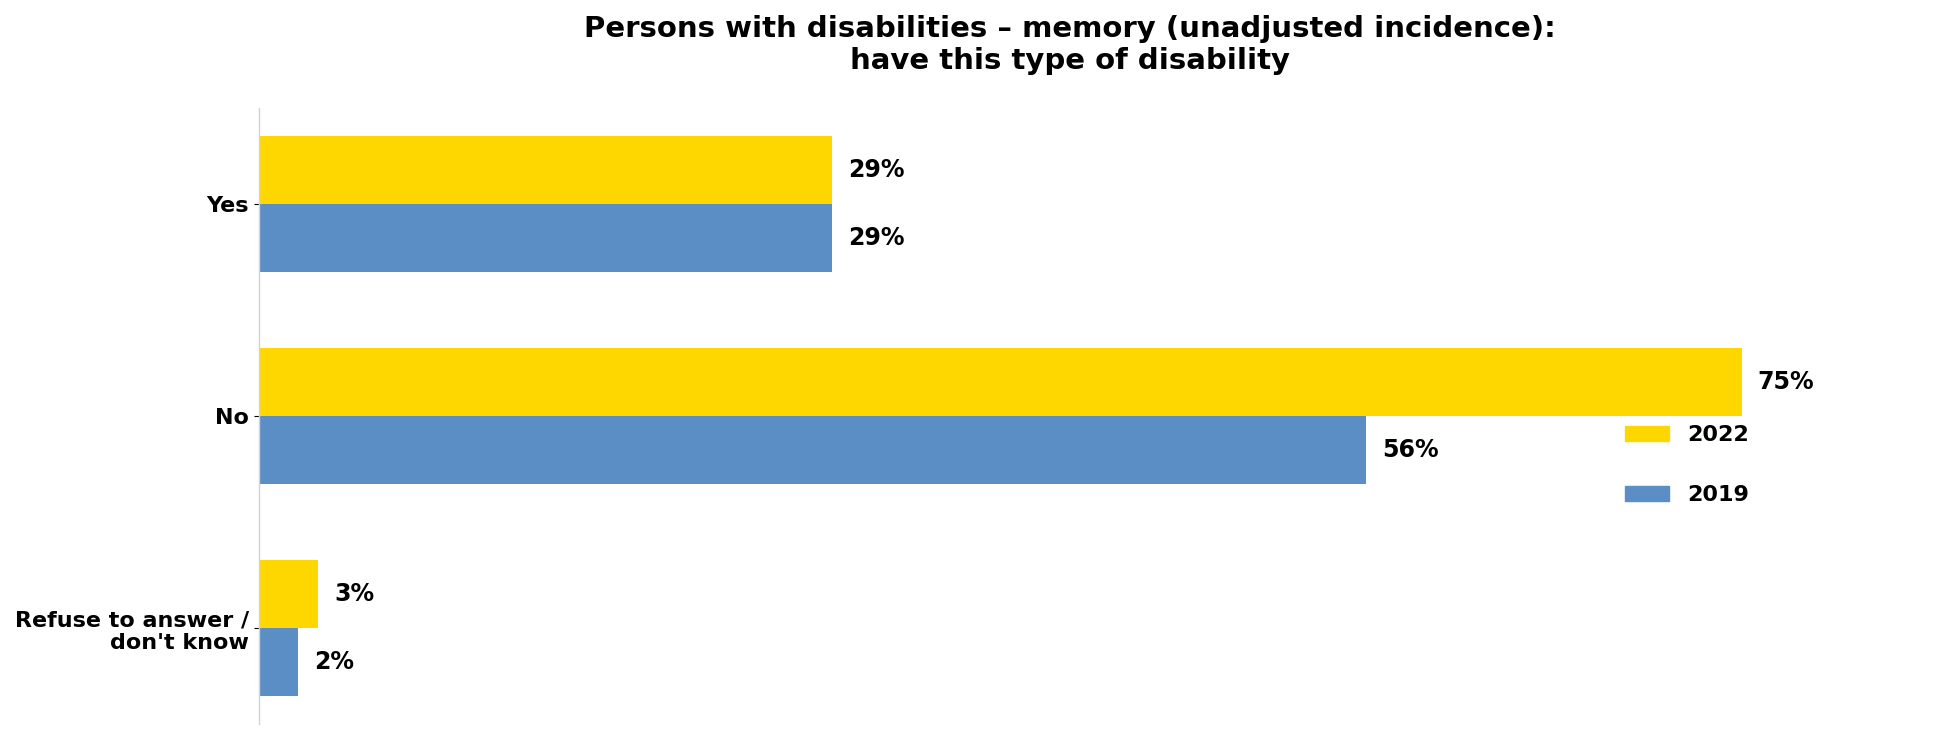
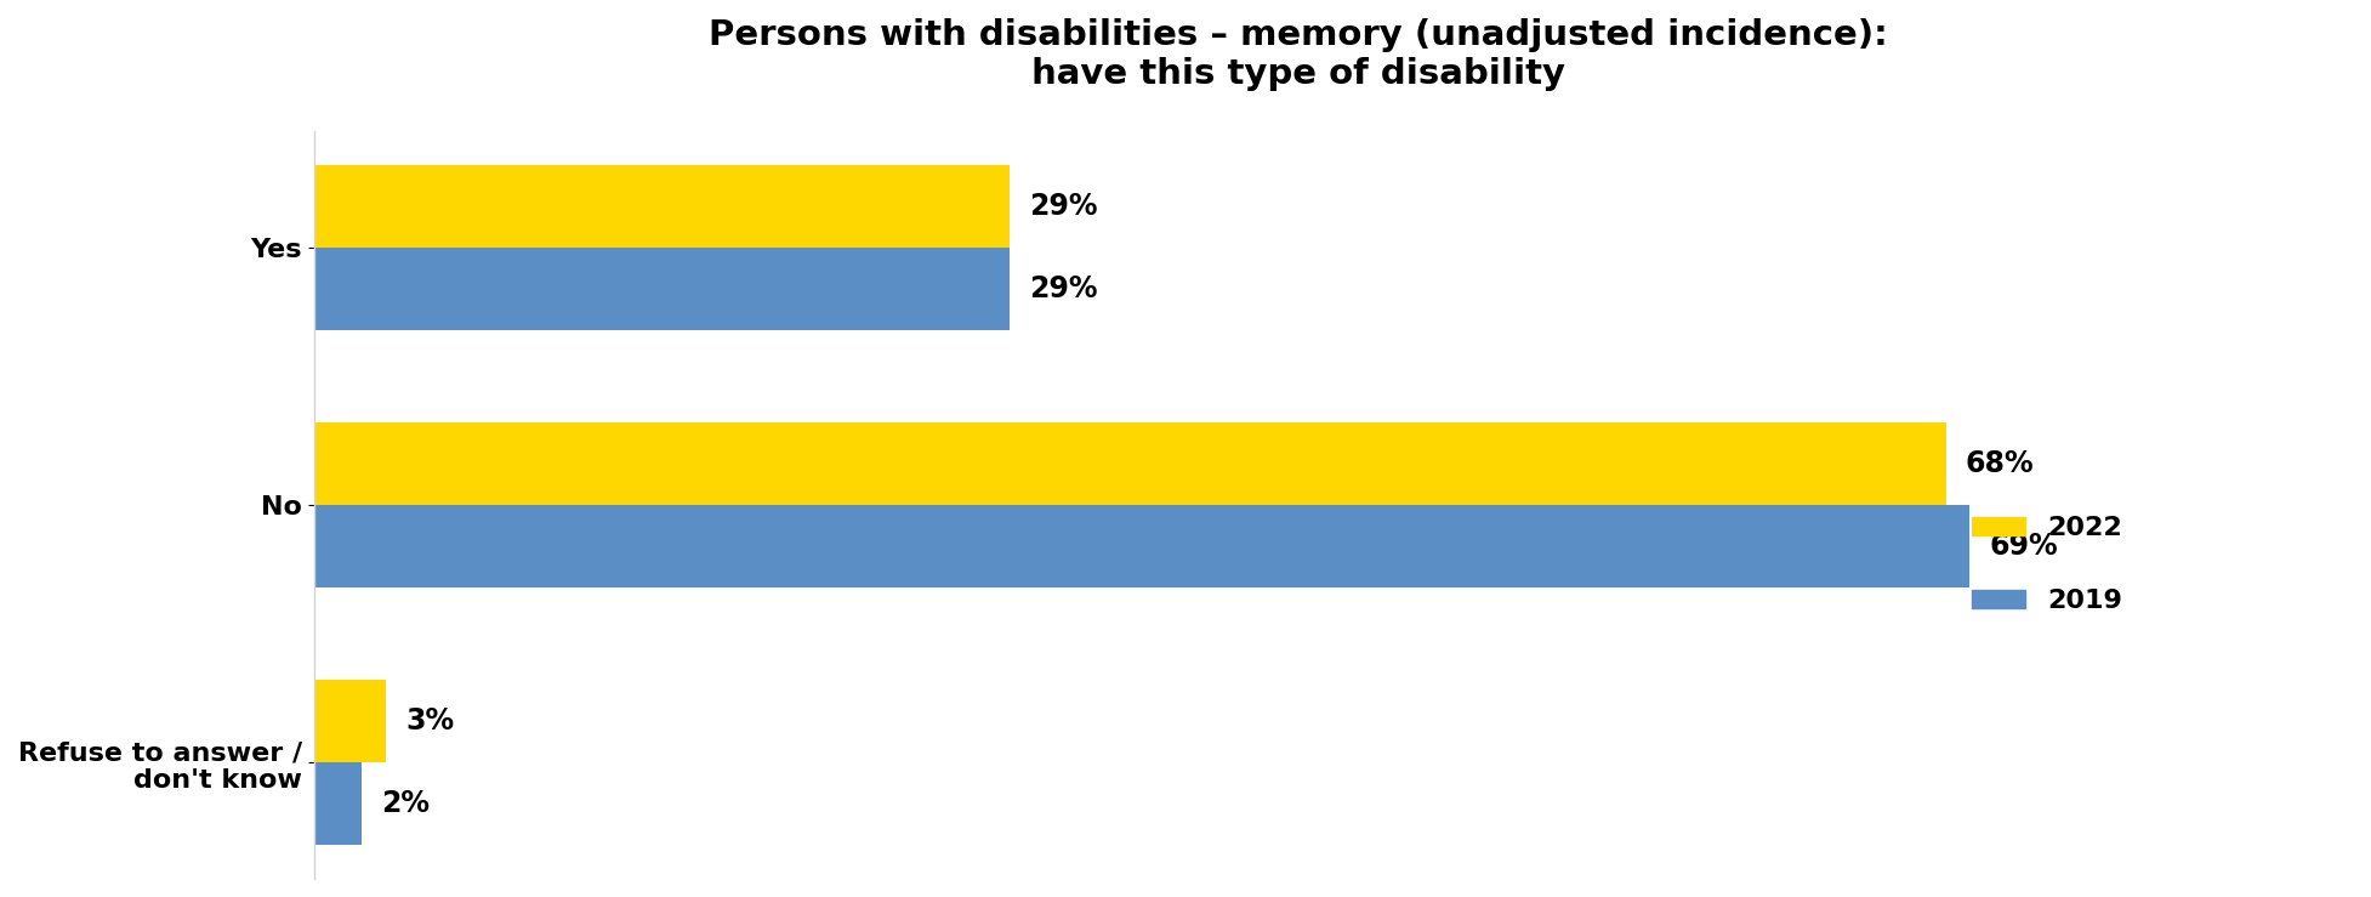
2022/No: 75% -> 68%
2019/No: 56% -> 69%
